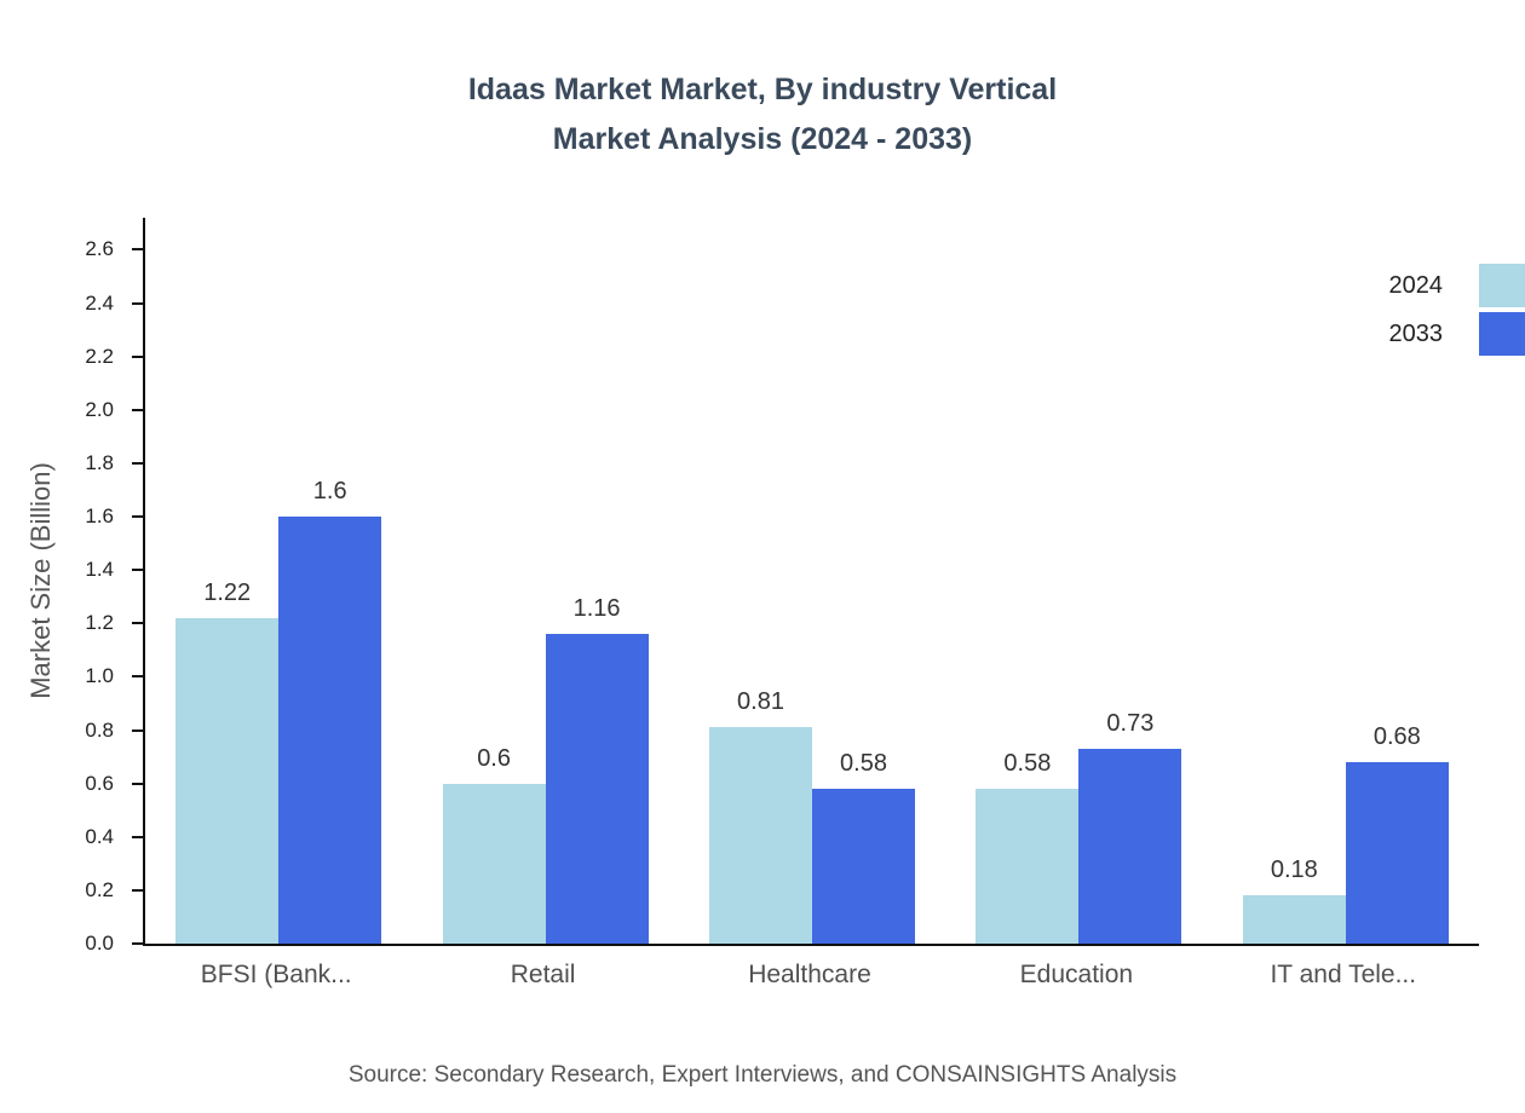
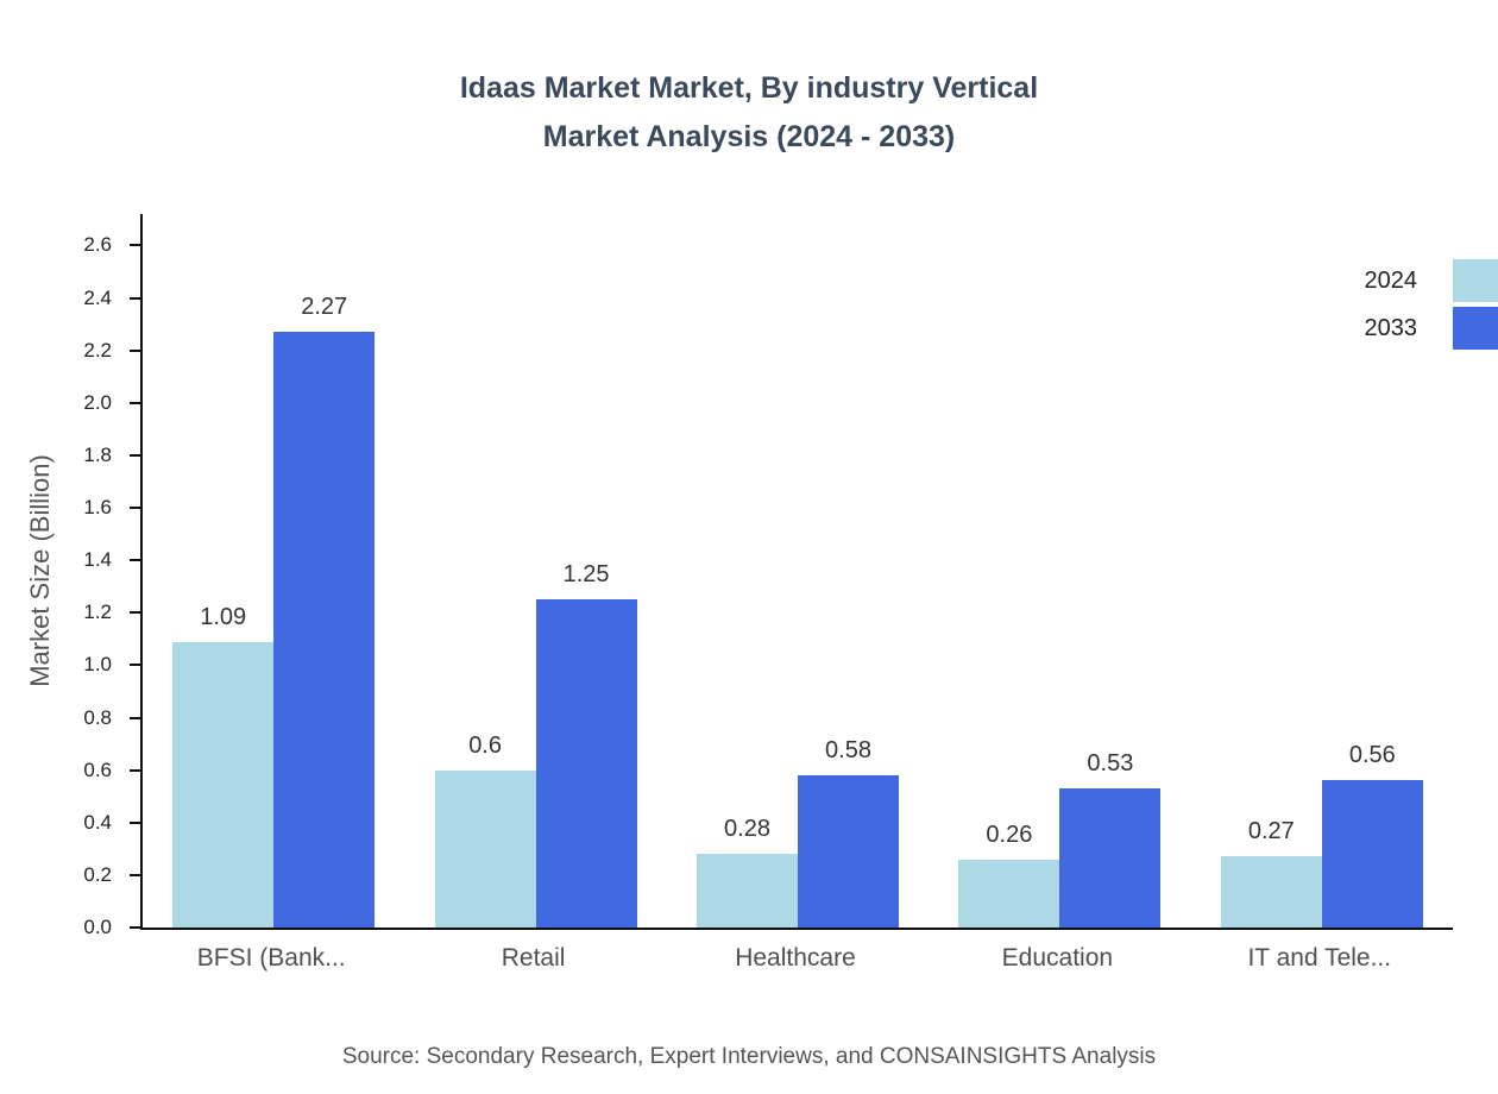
2024/BFSI (Bank...: 1.22 -> 1.09
2033/BFSI (Bank...: 1.6 -> 2.27
2033/Retail: 1.16 -> 1.25
2024/Healthcare: 0.81 -> 0.28
2024/Education: 0.58 -> 0.26
2033/Education: 0.73 -> 0.53
2024/IT and Tele...: 0.18 -> 0.27
2033/IT and Tele...: 0.68 -> 0.56
